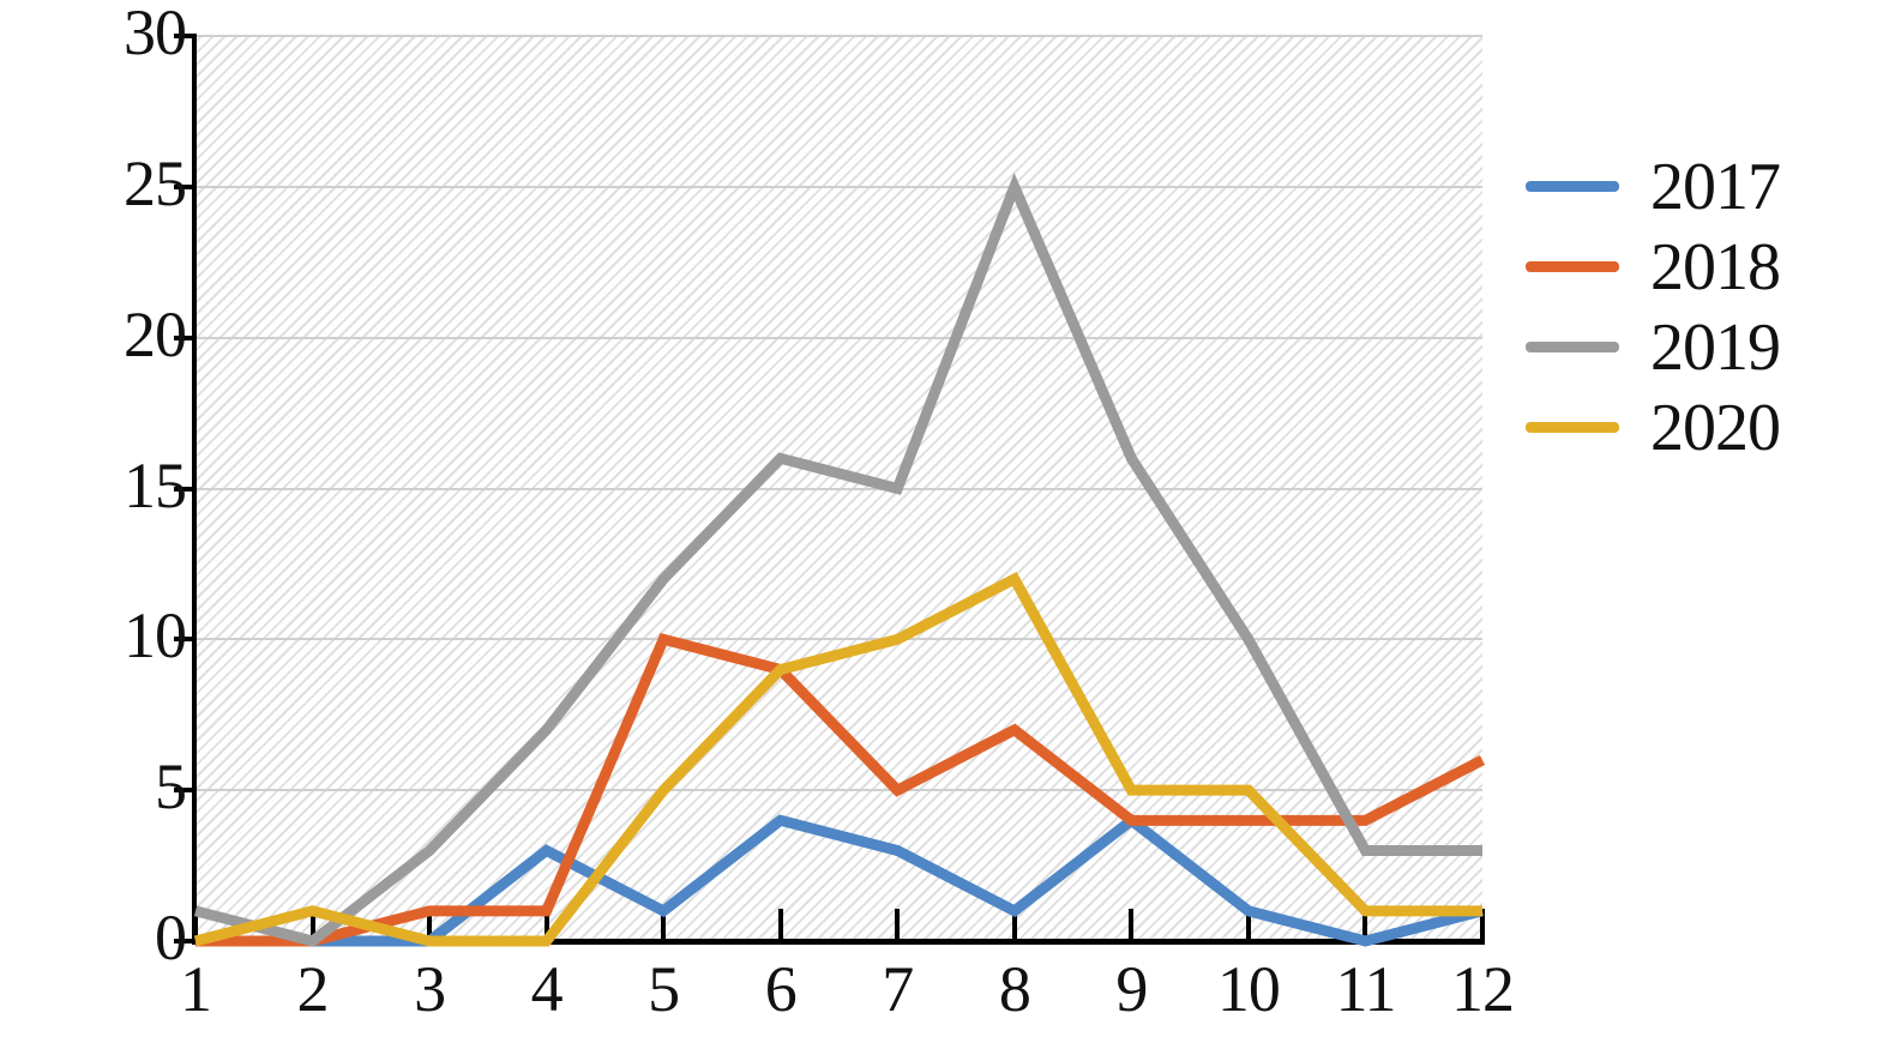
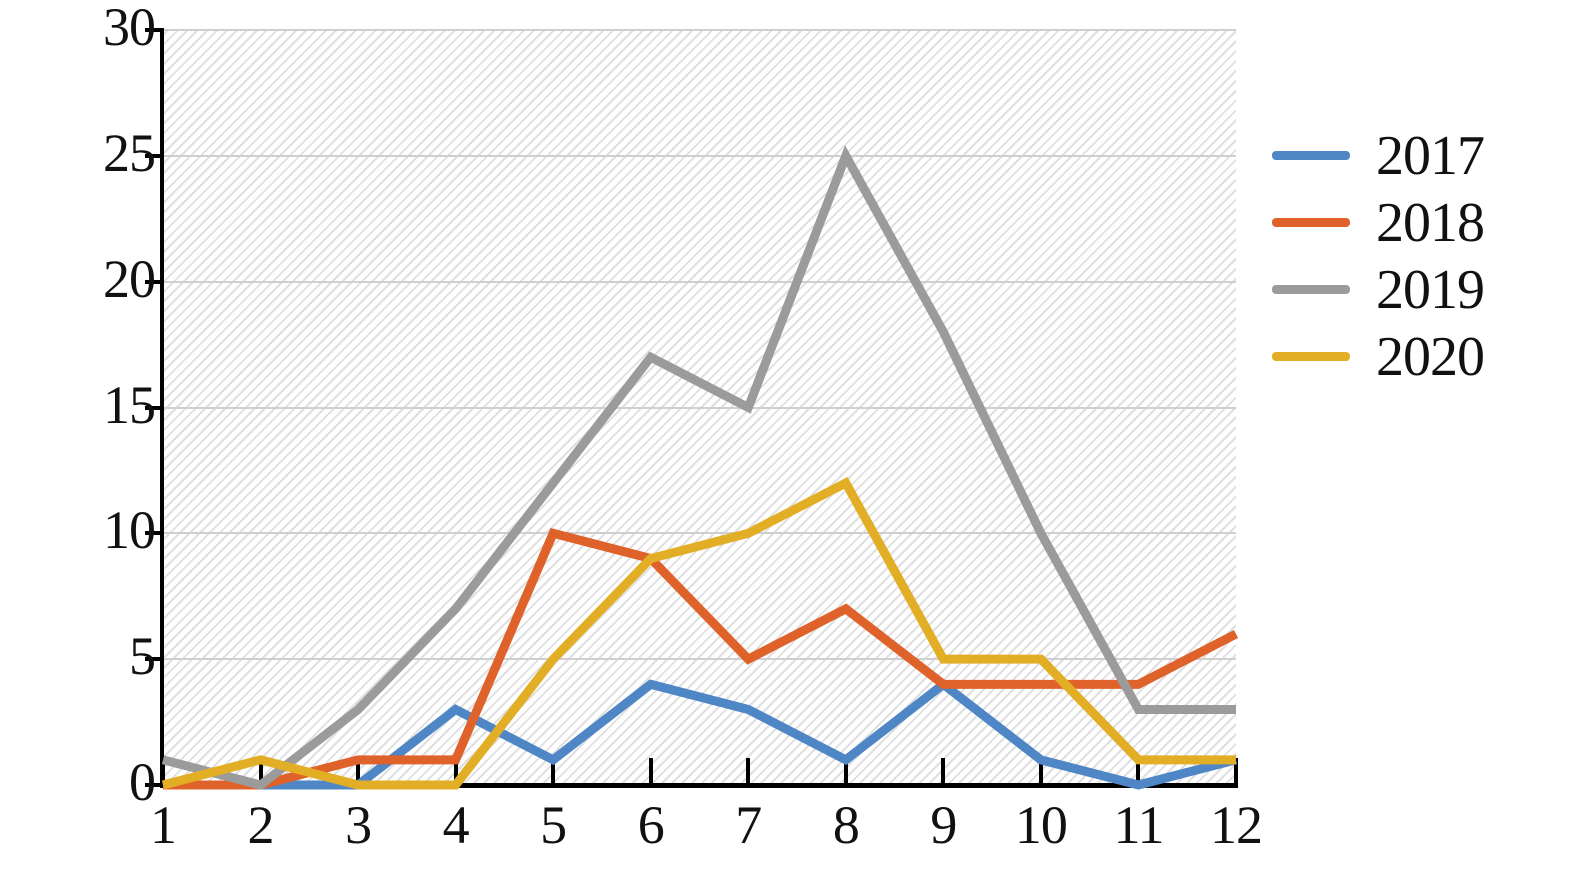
2019/6: 16 -> 17
2019/9: 16 -> 18
